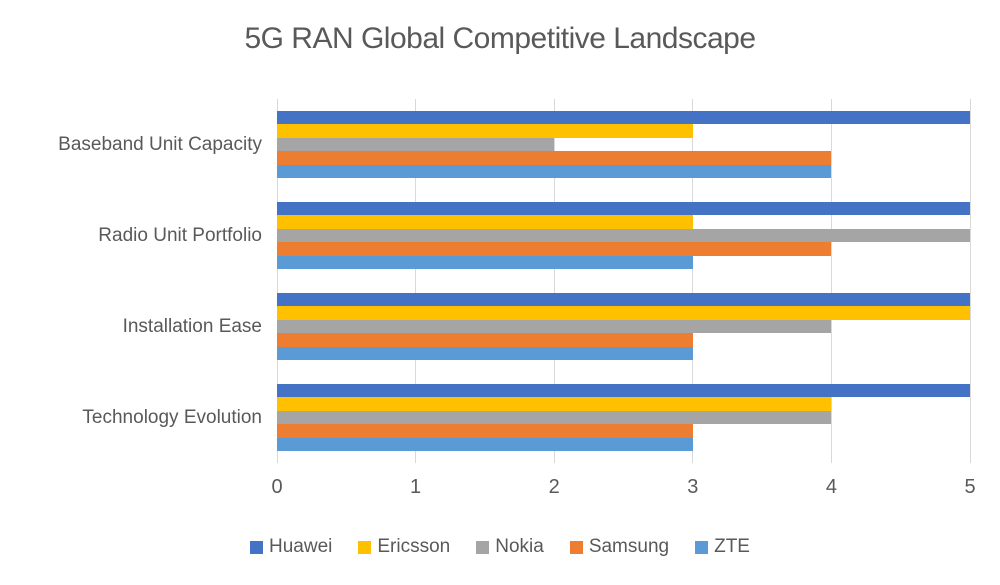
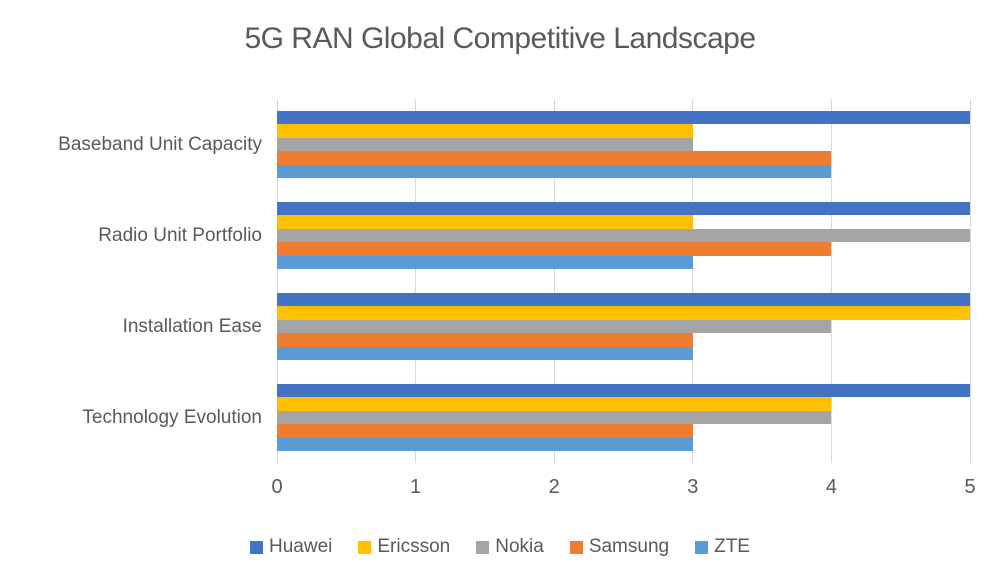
Nokia/Baseband Unit Capacity: 2 -> 3
